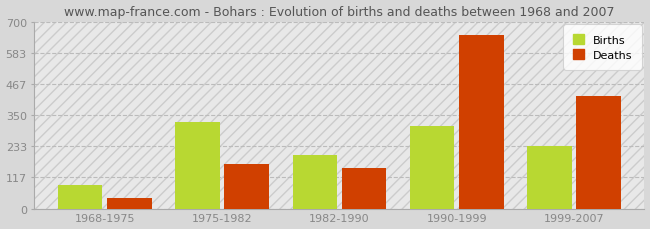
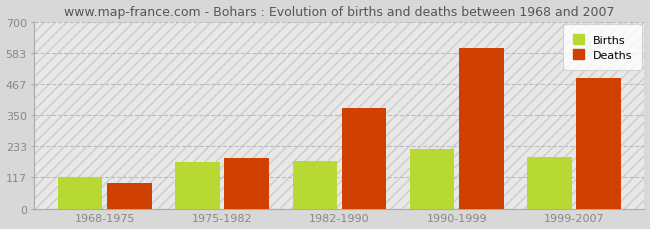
Births/1968-1975: 90 -> 120
Deaths/1968-1975: 40 -> 97
Births/1975-1982: 325 -> 175
Deaths/1975-1982: 165 -> 190
Births/1982-1990: 200 -> 178
Deaths/1982-1990: 150 -> 378
Births/1990-1999: 310 -> 222
Deaths/1990-1999: 650 -> 600
Births/1999-2007: 235 -> 192
Deaths/1999-2007: 420 -> 490
